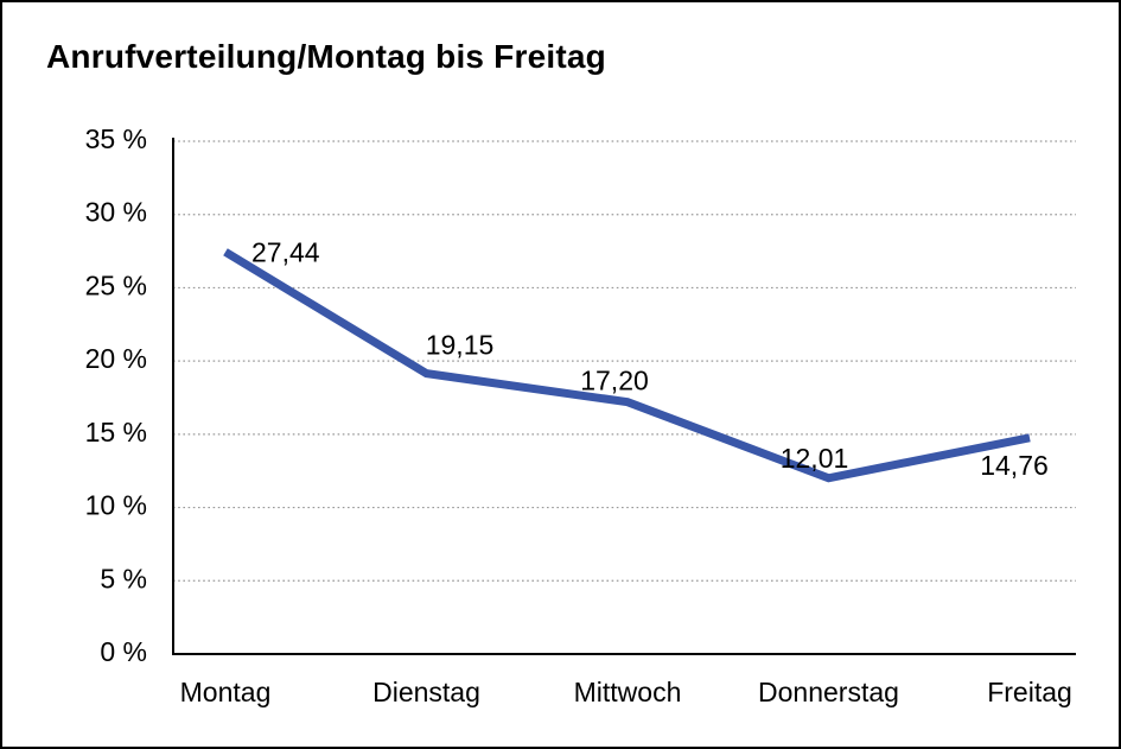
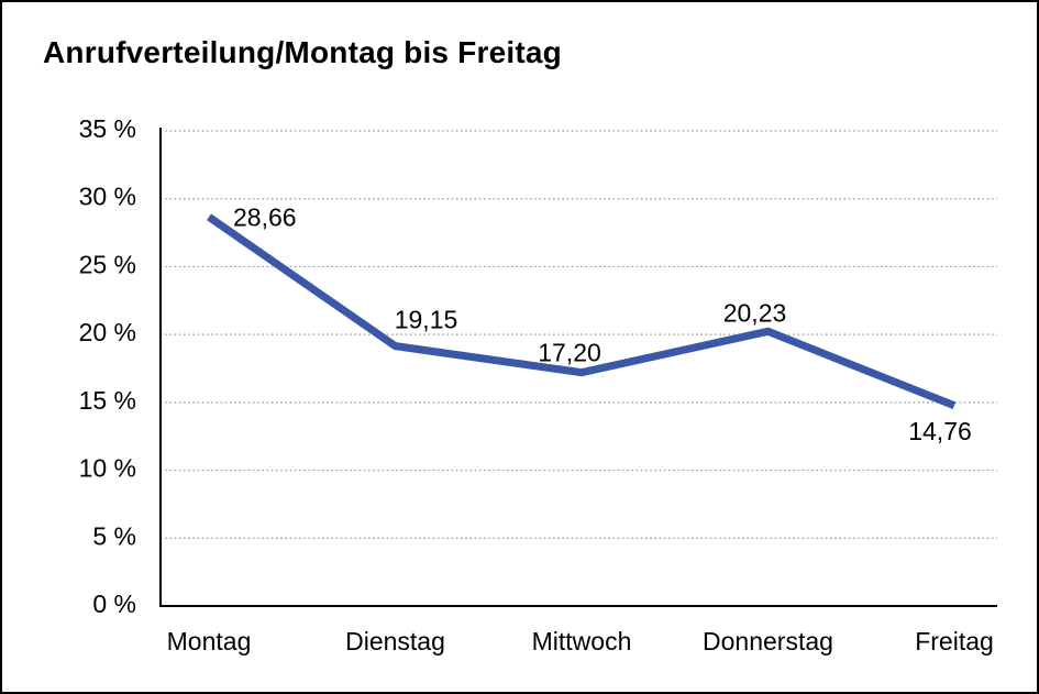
Montag: 27,44 -> 28,66
Donnerstag: 12,01 -> 20,23
